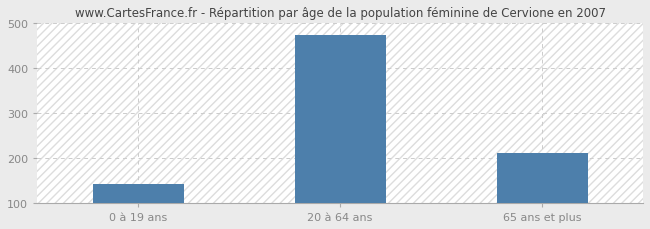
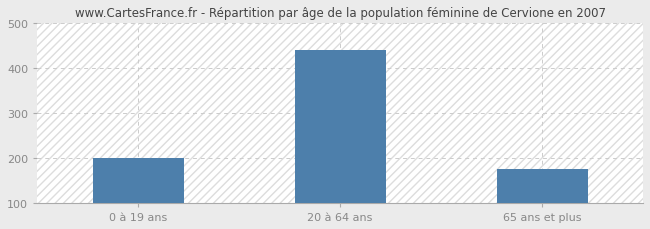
0 à 19 ans: 143 -> 200
20 à 64 ans: 473 -> 440
65 ans et plus: 212 -> 175
